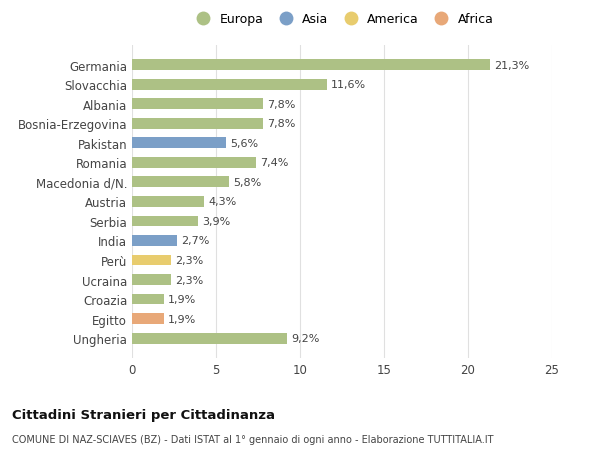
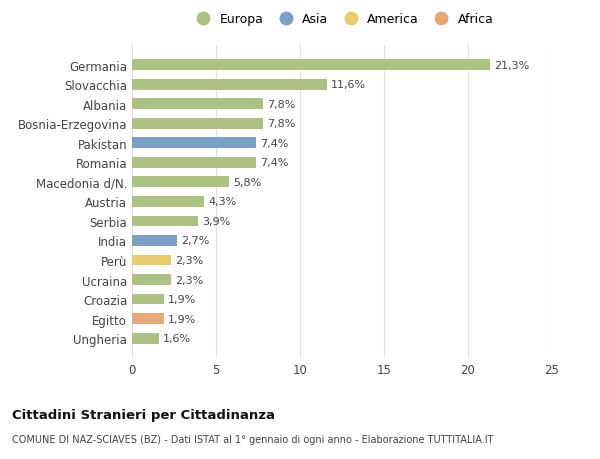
Pakistan: 5,6% -> 7,4%
Ungheria: 9,2% -> 1,6%
